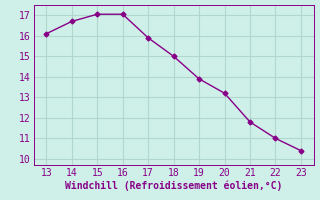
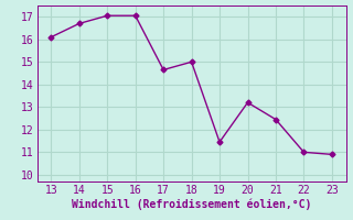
17: 15.90 -> 14.65
19: 13.90 -> 11.45
21: 11.80 -> 12.45
23: 10.40 -> 10.90
